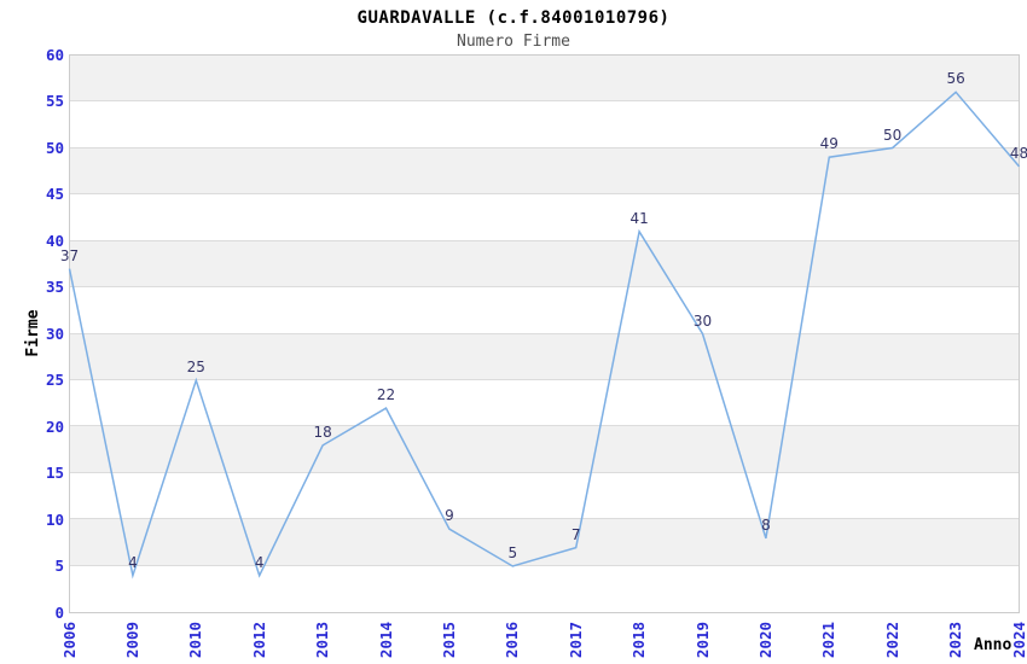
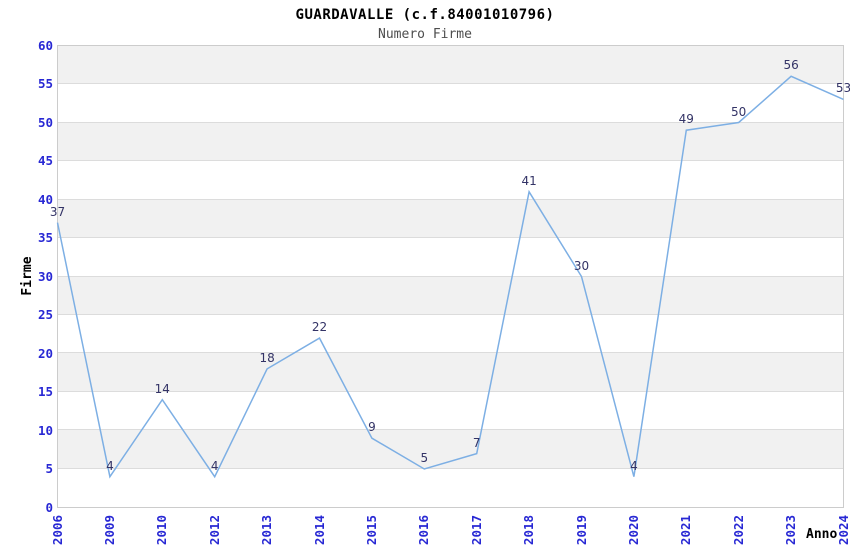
2010: 25 -> 14
2020: 8 -> 4
2024: 48 -> 53
